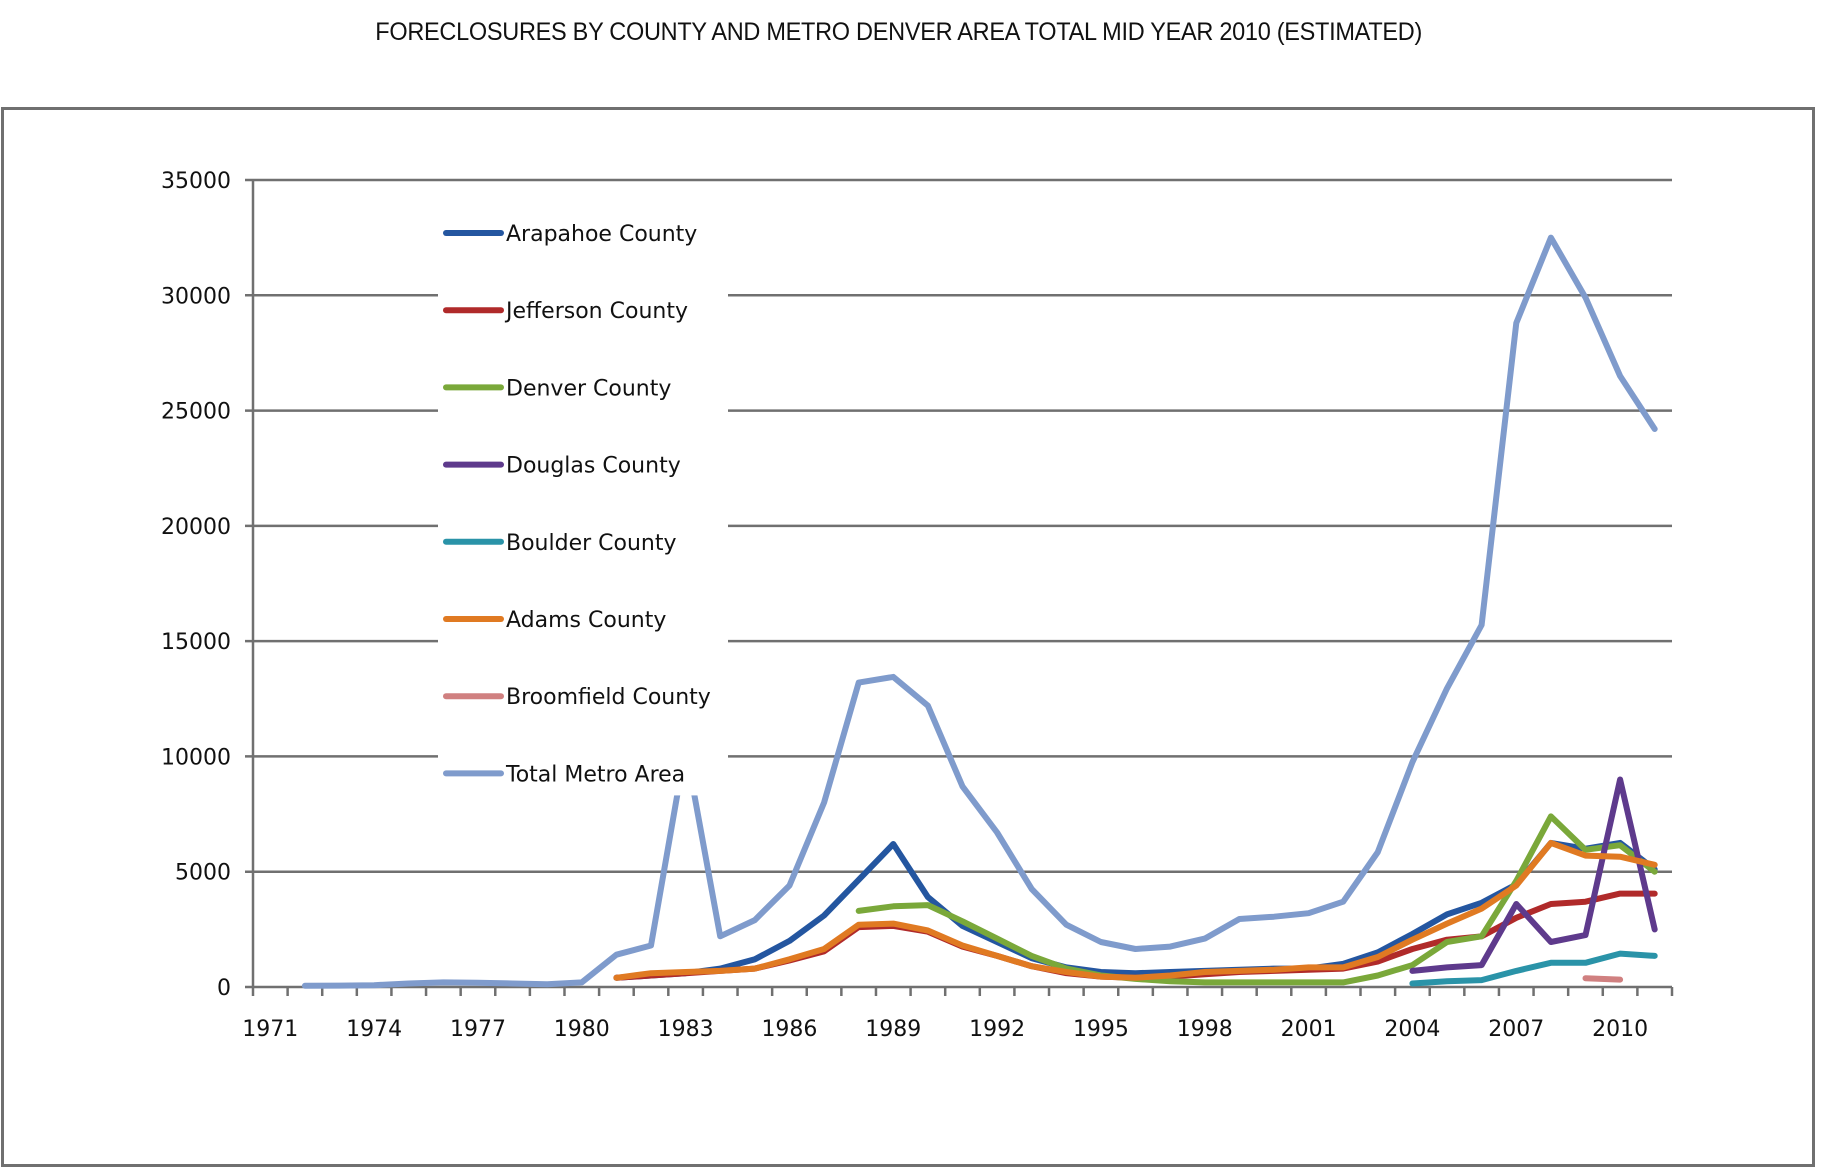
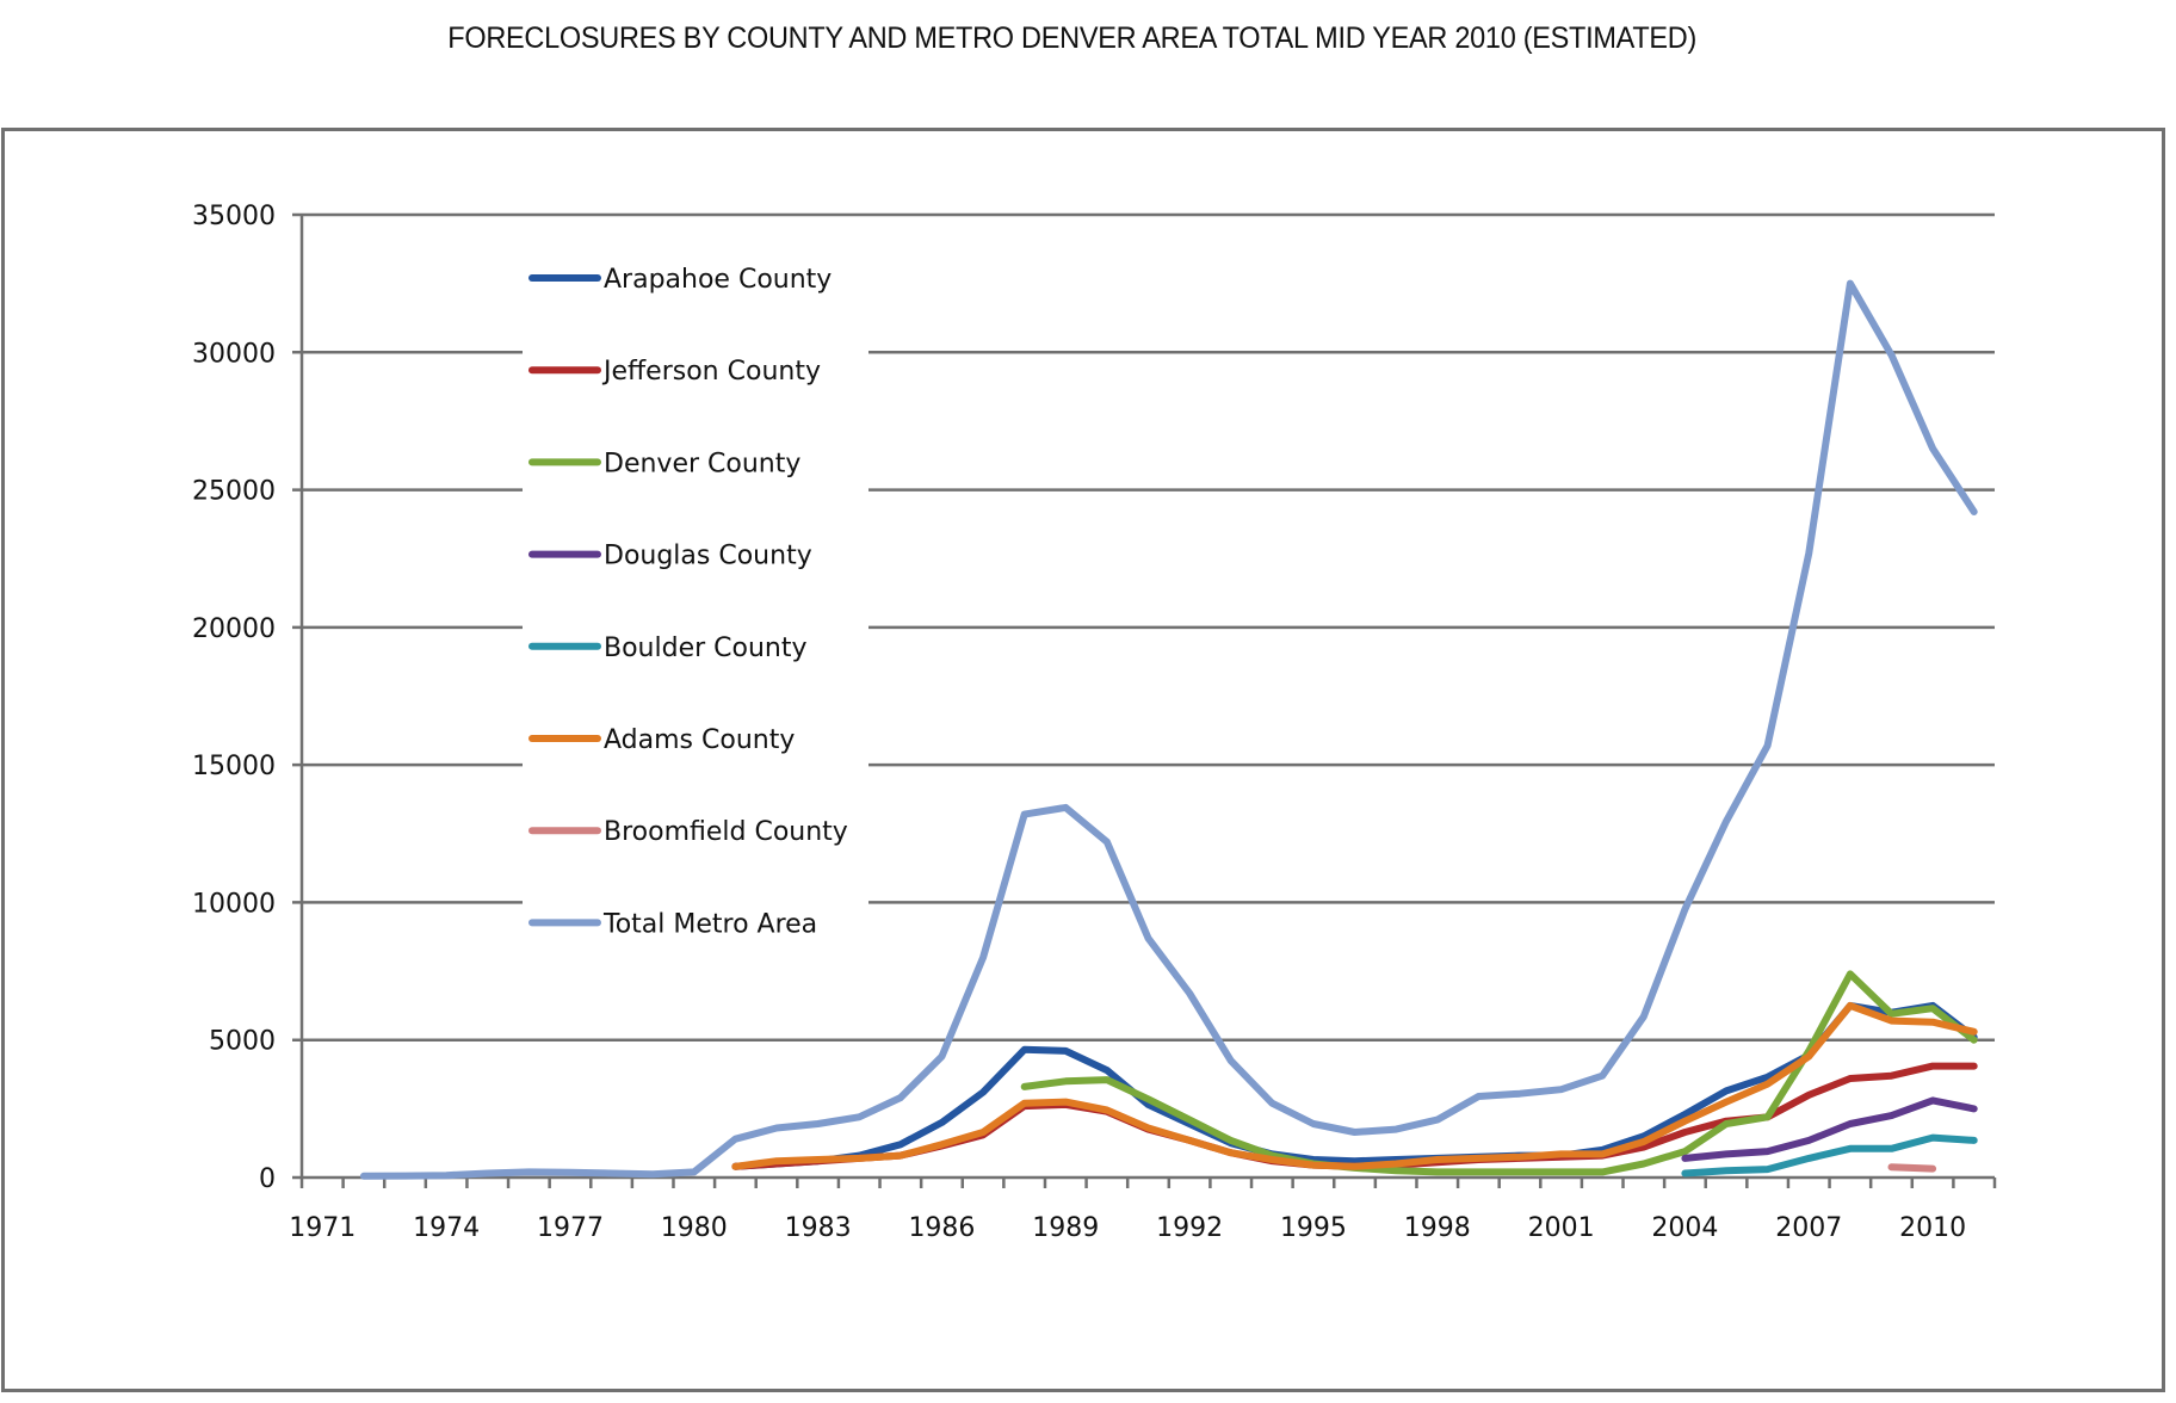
Total Metro Area/1983: 10400 -> 2000
Arapahoe County/1989: 6200 -> 4600
Douglas County/2007: 3600 -> 1400
Total Metro Area/2007: 28800 -> 22700
Douglas County/2010: 9000 -> 2800
